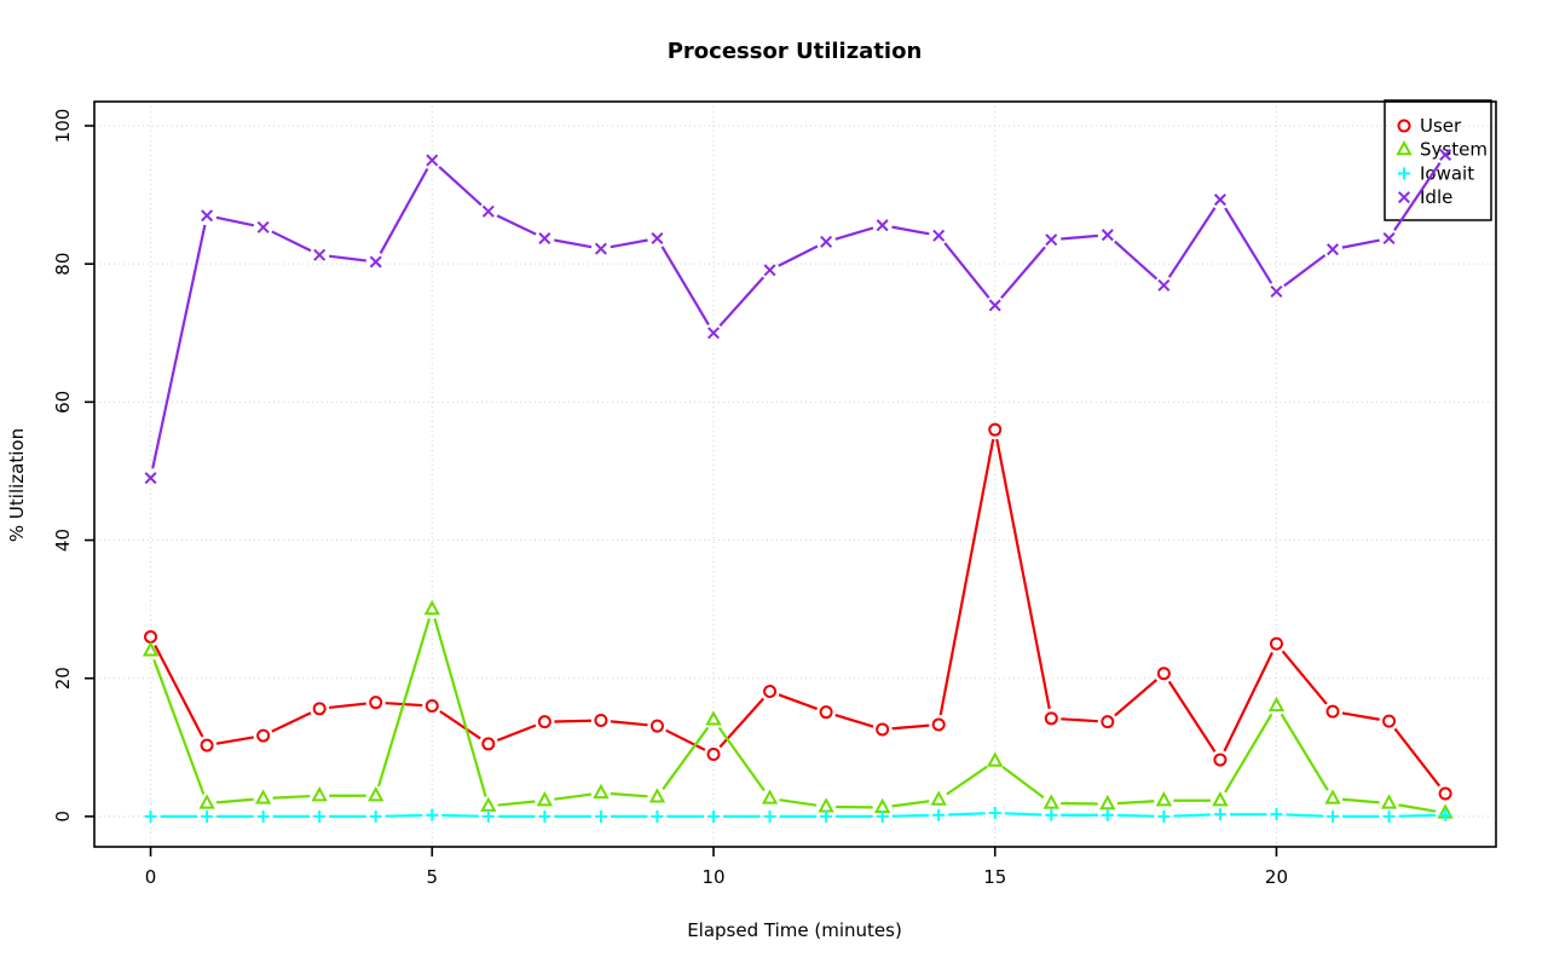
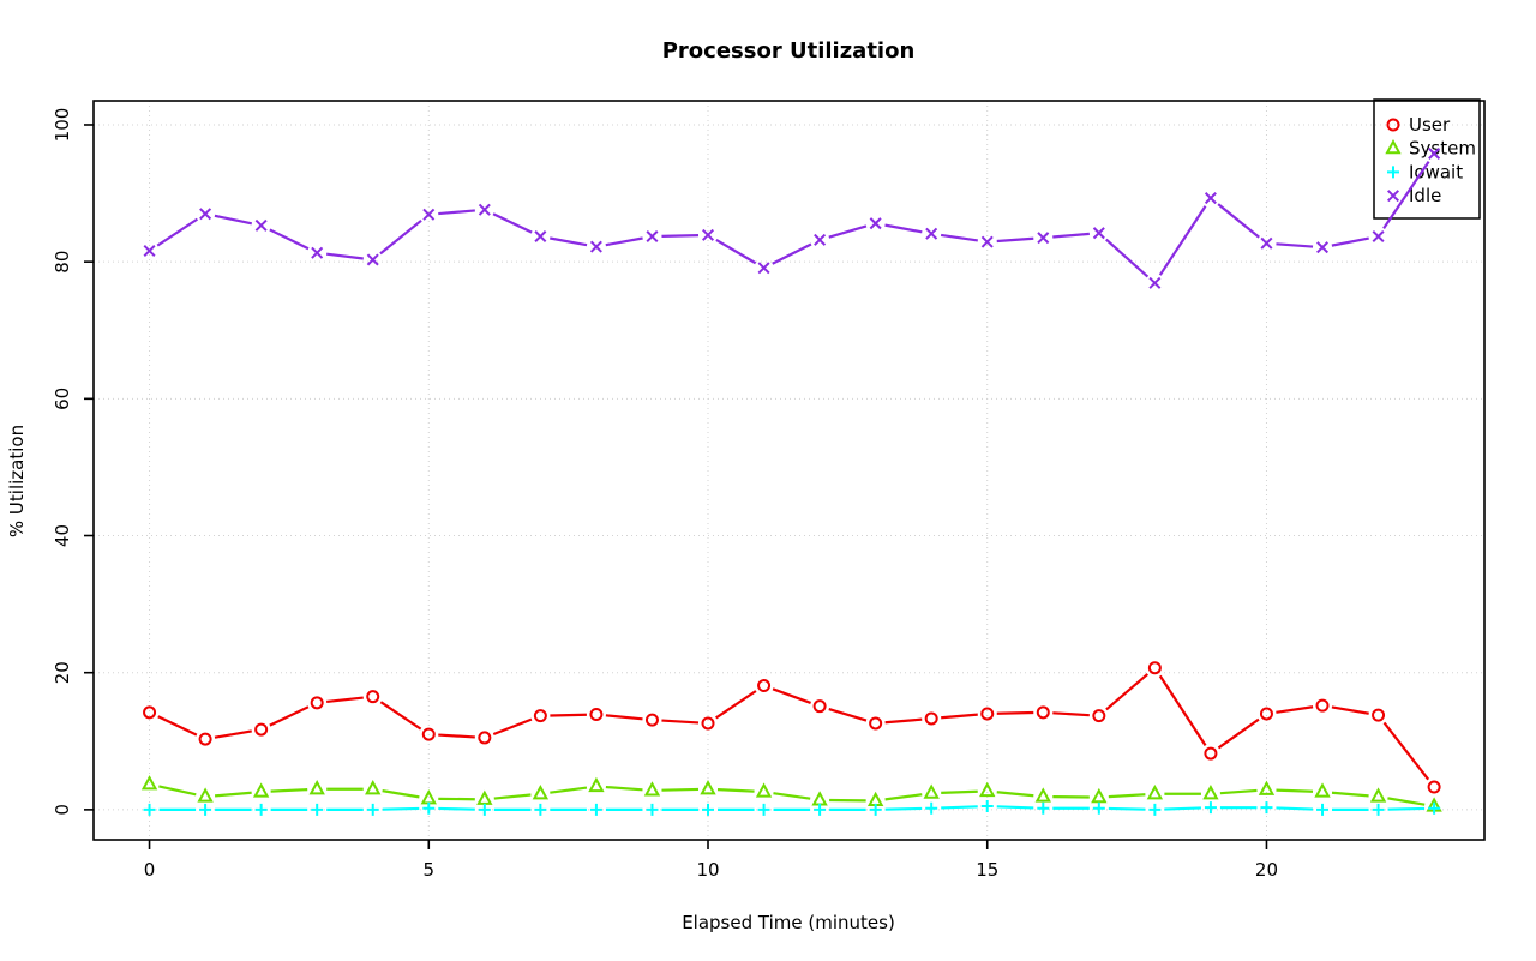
User/0: 26 -> 14
System/0: 24 -> 4
Idle/0: 49 -> 82
User/5: 16 -> 11
System/5: 30 -> 2
Idle/5: 95 -> 87
User/10: 9 -> 13
System/10: 14 -> 3
Idle/10: 70 -> 84
User/15: 56 -> 14
System/15: 8 -> 3
Idle/15: 74 -> 83
User/20: 25 -> 14
System/20: 16 -> 3
Idle/20: 76 -> 83
